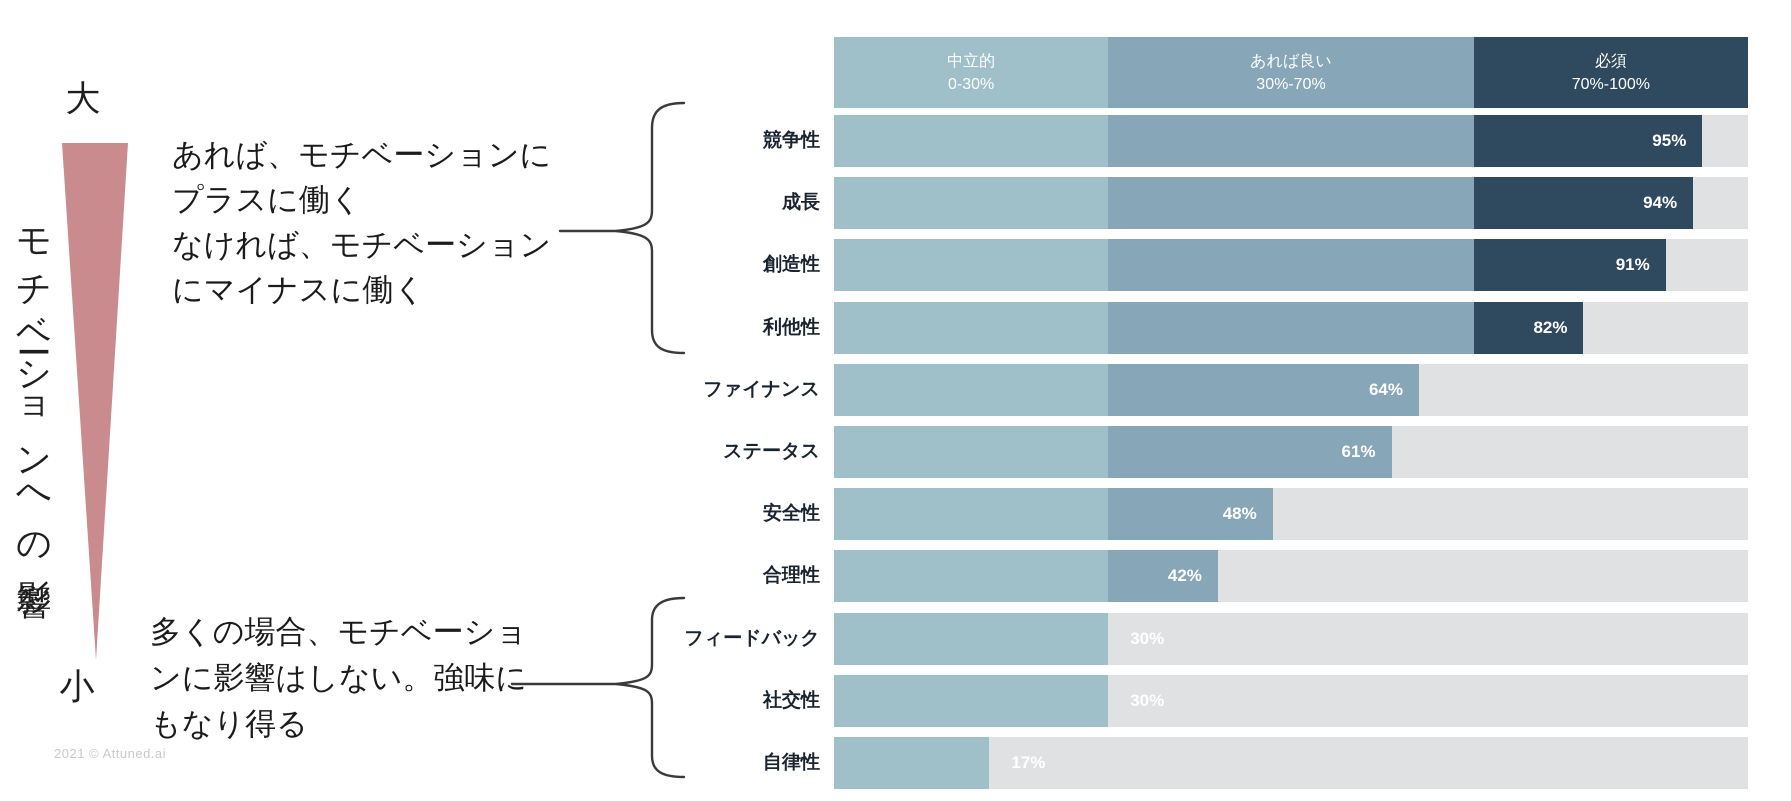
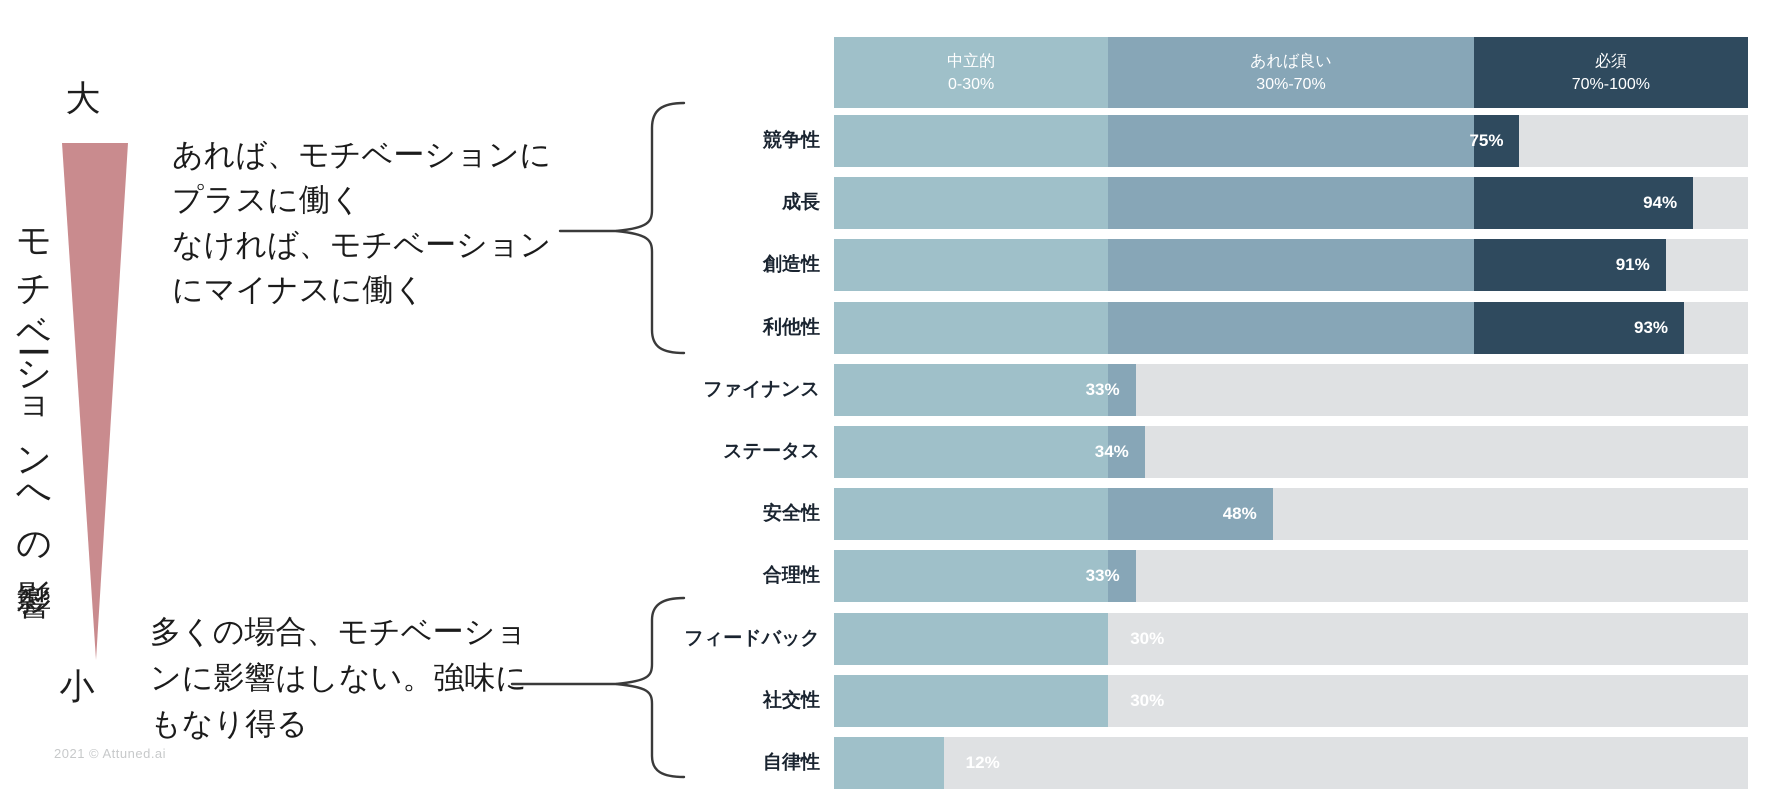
競争性: 95% -> 75%
利他性: 82% -> 93%
ファイナンス: 64% -> 33%
ステータス: 61% -> 34%
合理性: 42% -> 33%
自律性: 17% -> 12%
